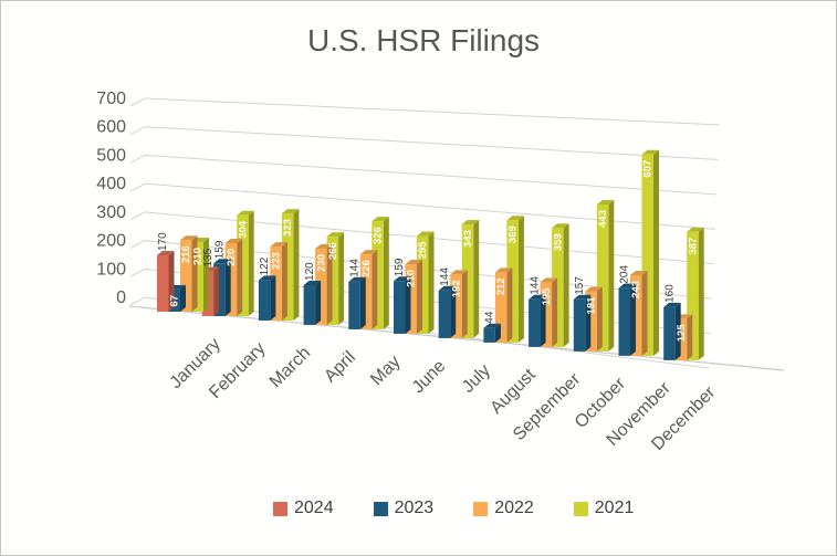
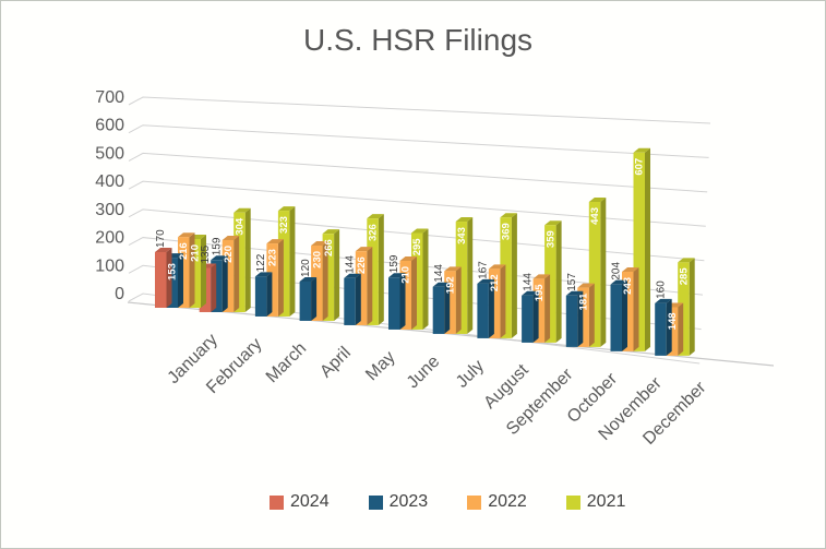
2023/January: 67 -> 153
2023/August: 44 -> 167
2022/December: 125 -> 148
2021/December: 387 -> 285
